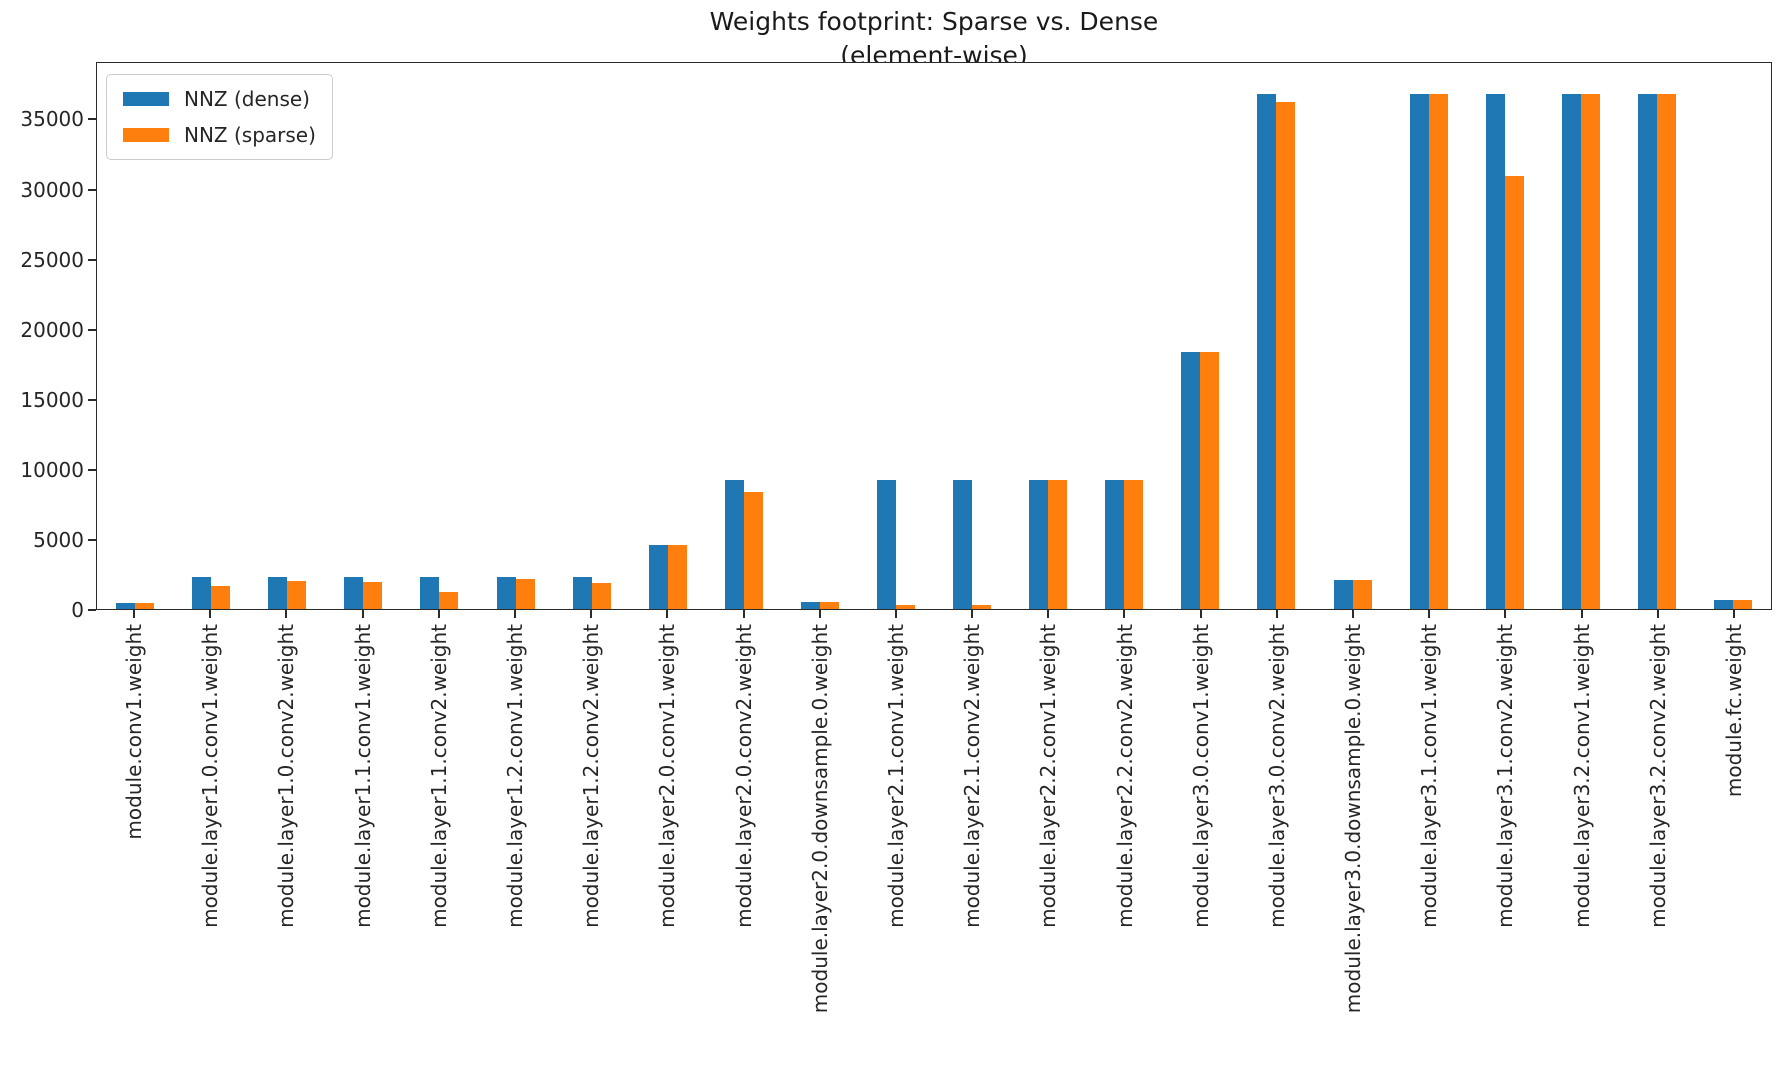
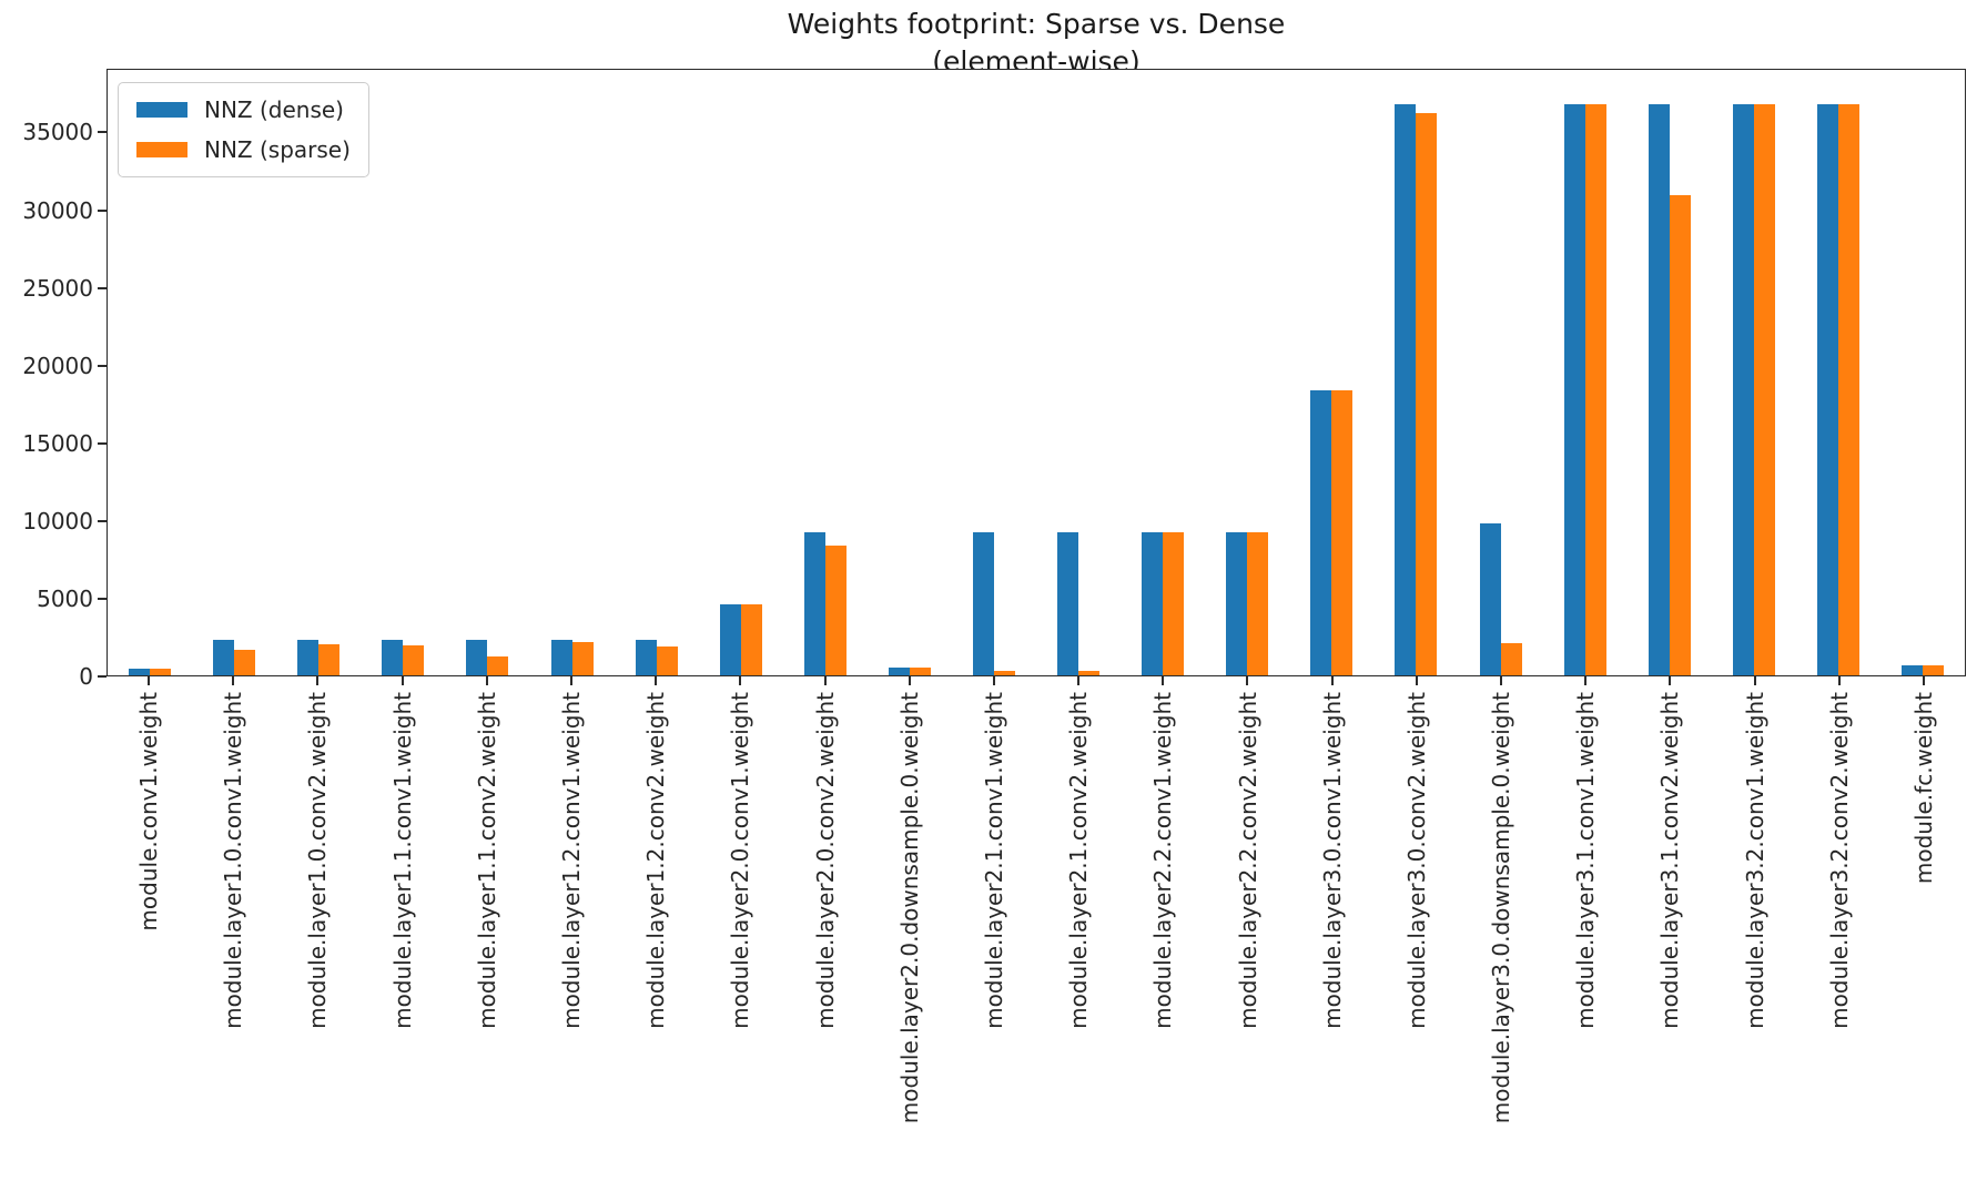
NNZ (dense)/module.layer3.0.downsample.0.weight: 2000 -> 9800
